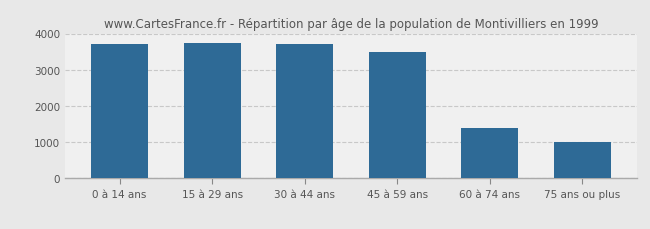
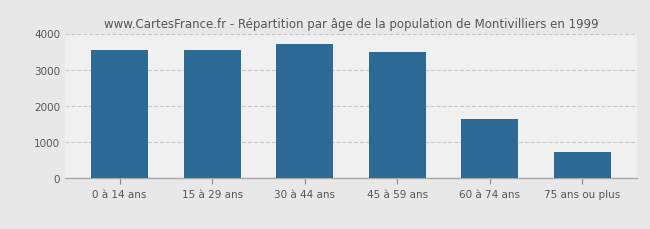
0 à 14 ans: 3700 -> 3550
15 à 29 ans: 3750 -> 3550
60 à 74 ans: 1400 -> 1650
75 ans ou plus: 1000 -> 720
